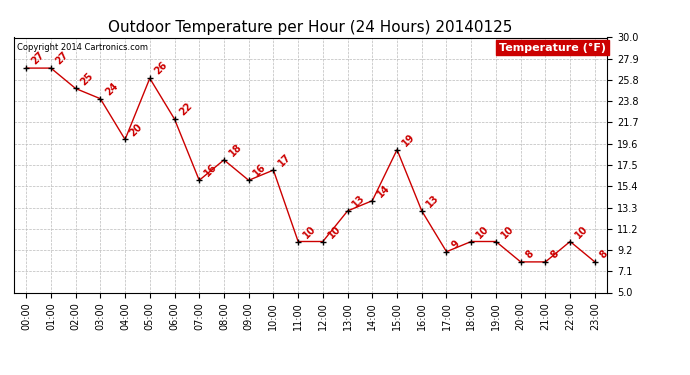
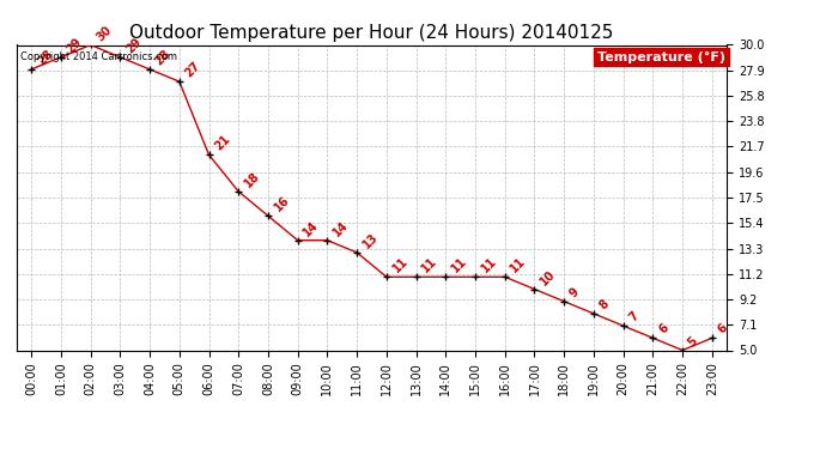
00:00: 27 -> 28
01:00: 27 -> 29
02:00: 25 -> 30
03:00: 24 -> 29
04:00: 20 -> 28
05:00: 26 -> 27
06:00: 22 -> 21
07:00: 16 -> 18
08:00: 18 -> 16
09:00: 16 -> 14
10:00: 17 -> 14
11:00: 10 -> 13
12:00: 10 -> 11
13:00: 13 -> 11
14:00: 14 -> 11
15:00: 19 -> 11
16:00: 13 -> 11
17:00: 9 -> 10
18:00: 10 -> 9
19:00: 10 -> 8
20:00: 8 -> 7
21:00: 8 -> 6
22:00: 10 -> 5
23:00: 8 -> 6
